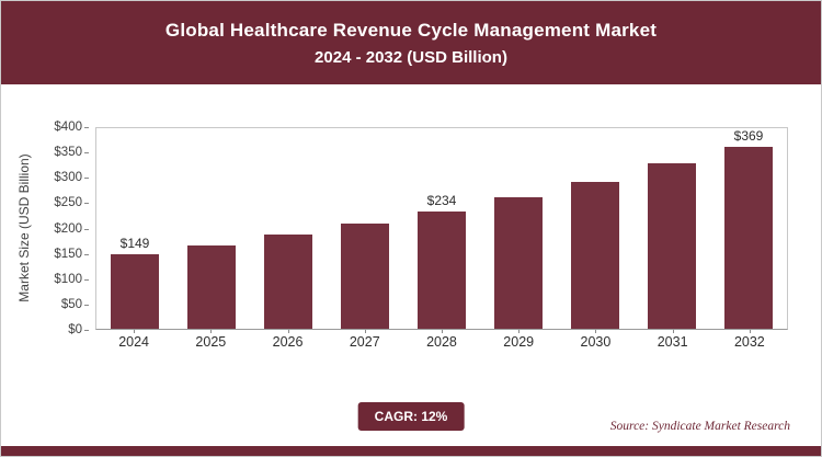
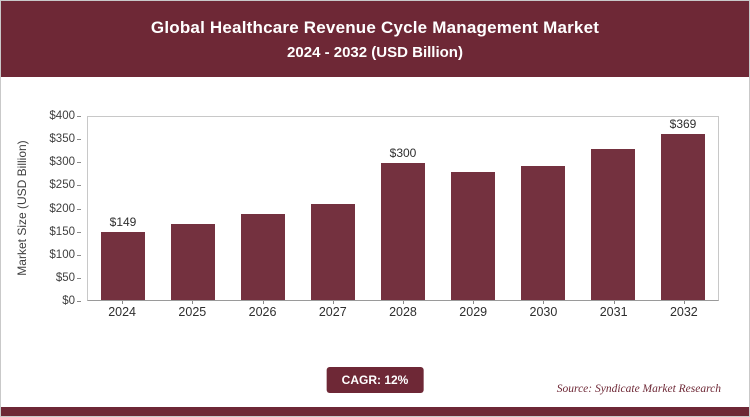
2028: $234 -> $300
2029: $260 -> $280
